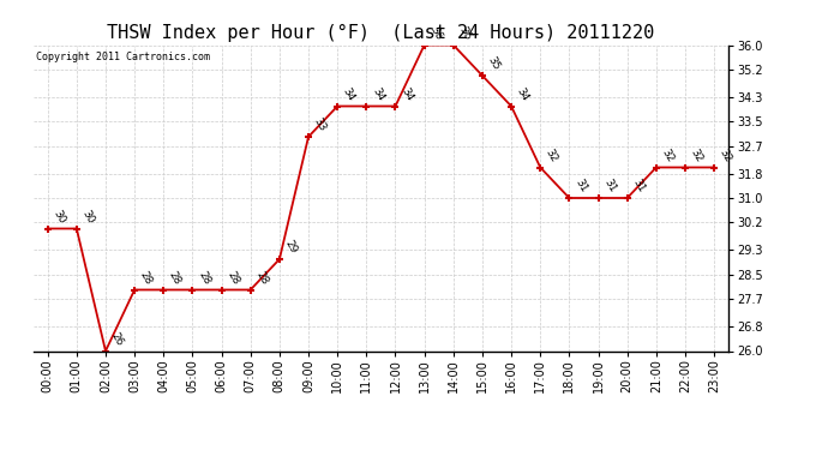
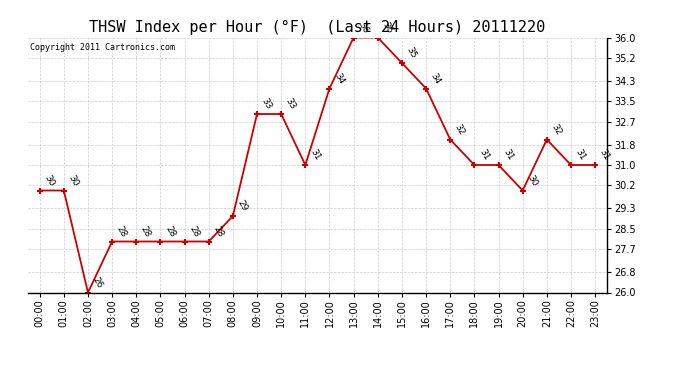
10:00: 34 -> 33
11:00: 34 -> 31
20:00: 31 -> 30
22:00: 32 -> 31
23:00: 32 -> 31
